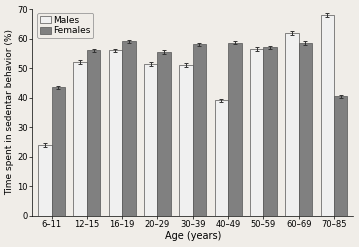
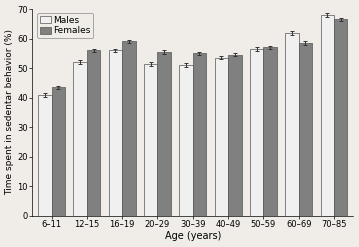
Males/6–11: 24.0 -> 41.0
Females/30–39: 58.0 -> 55.0
Males/40–49: 39.0 -> 53.5
Females/40–49: 58.5 -> 54.5
Females/70–85: 40.5 -> 66.5
